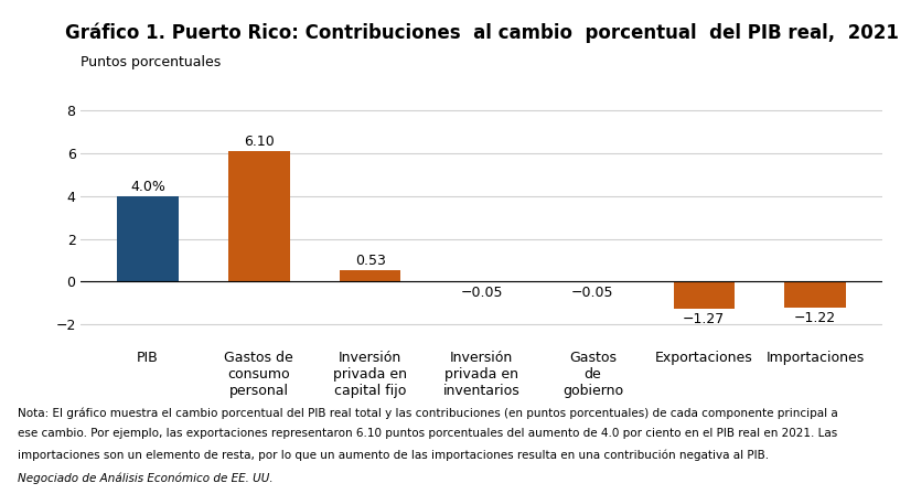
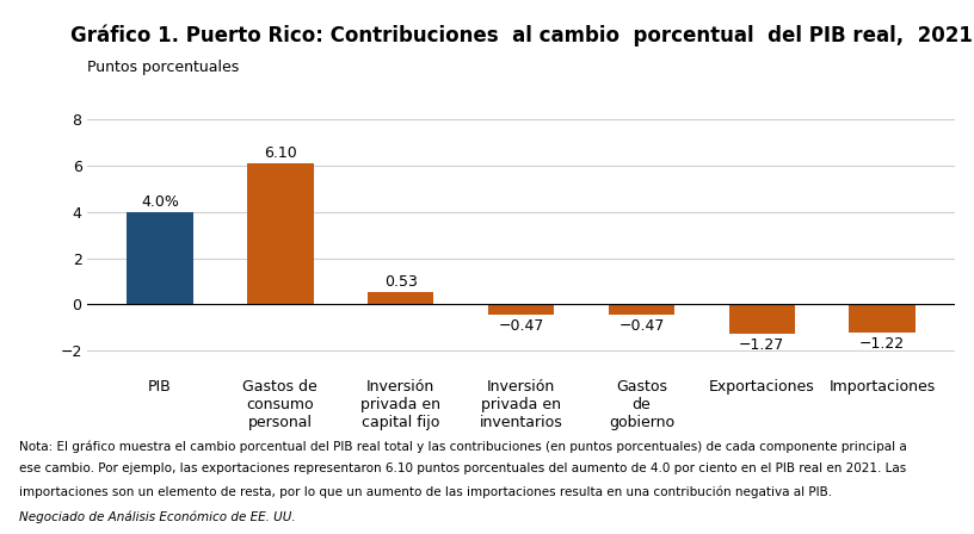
Inversión privada en inventarios: −0.05 -> −0.47
Gastos de gobierno: −0.05 -> −0.47
